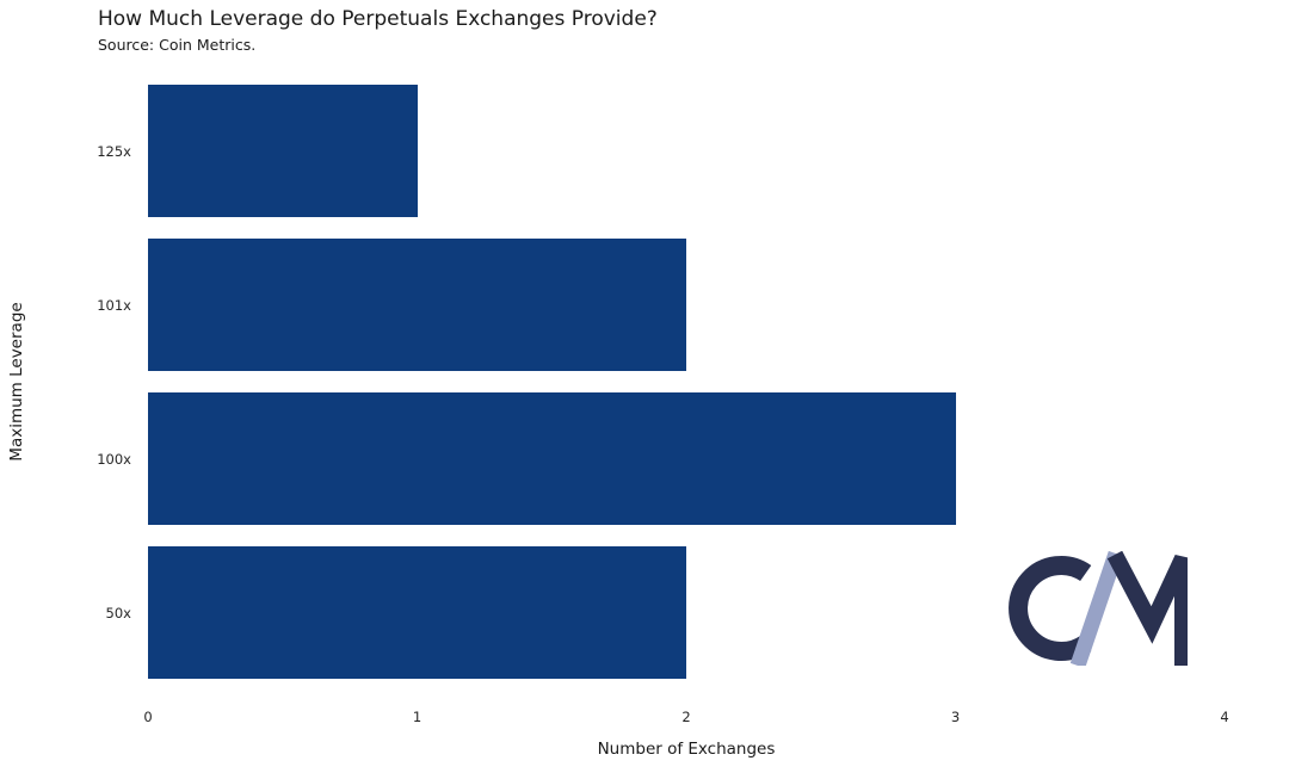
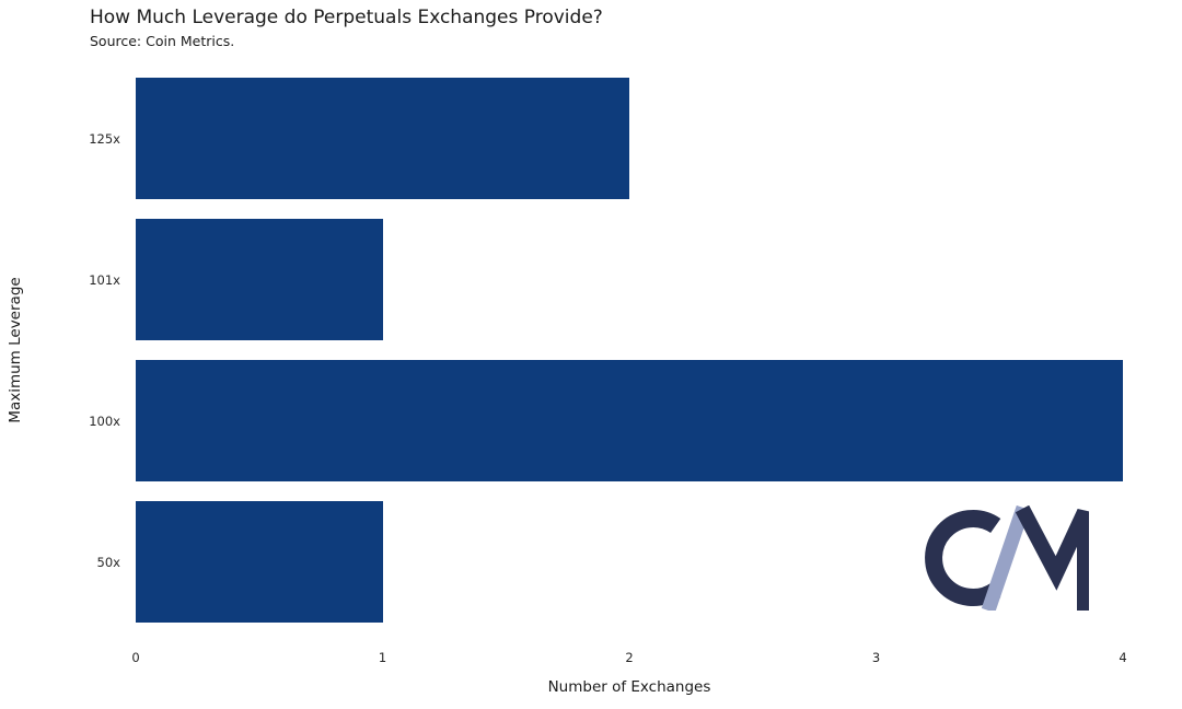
125x: 1 -> 2
101x: 2 -> 1
100x: 3 -> 4
50x: 2 -> 1
